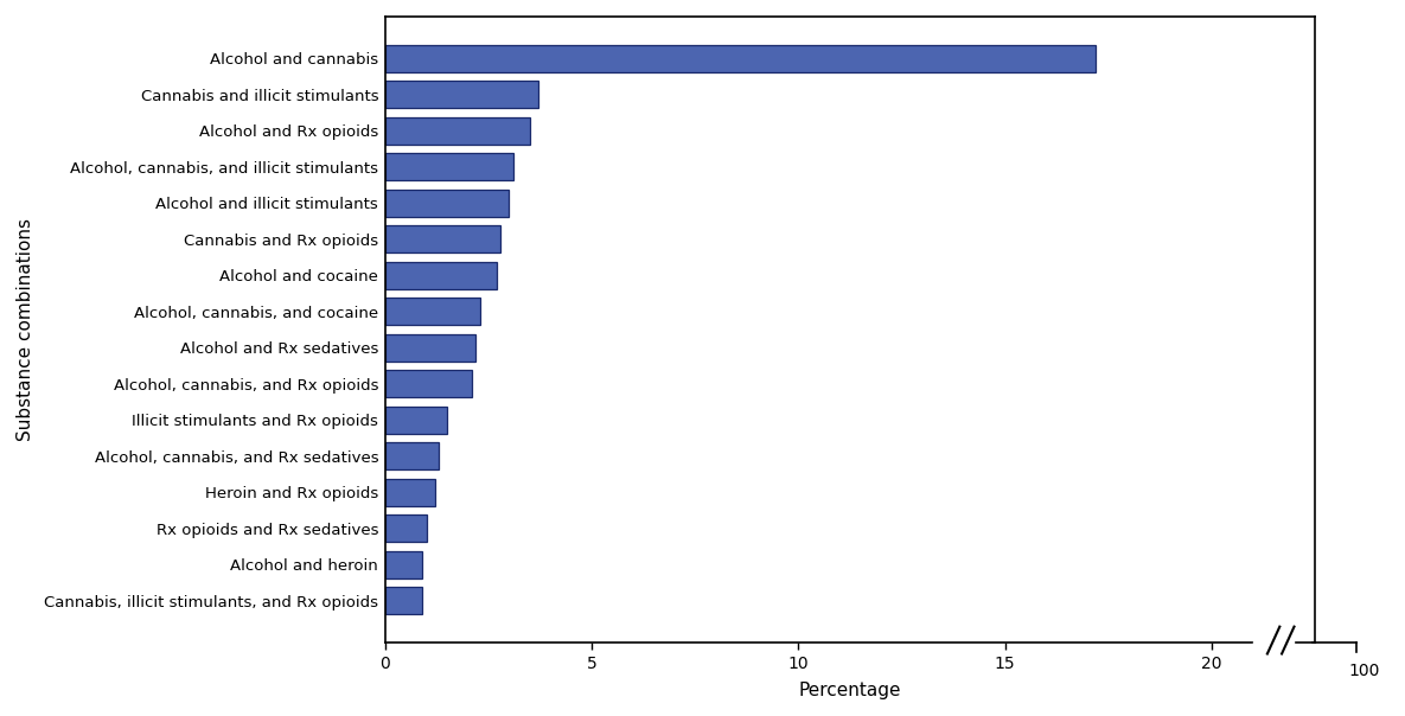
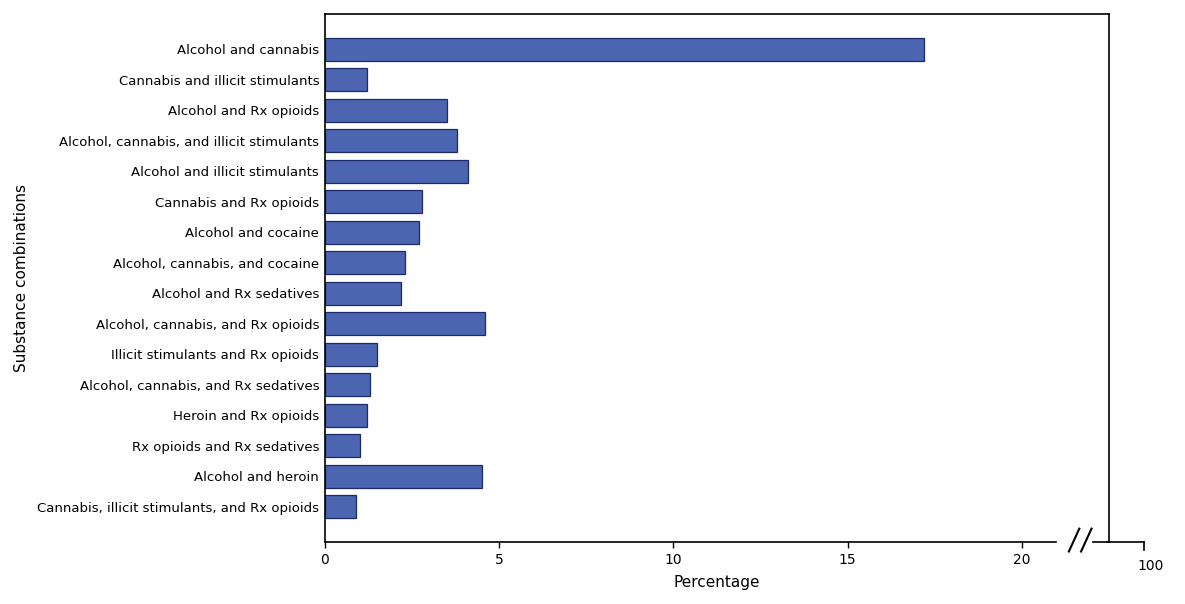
Cannabis and illicit stimulants: 3.7 -> 1.2
Alcohol, cannabis, and illicit stimulants: 3.1 -> 3.8
Alcohol and illicit stimulants: 3.0 -> 4.1
Alcohol, cannabis, and Rx opioids: 2.1 -> 4.6
Alcohol and heroin: 0.9 -> 4.5
